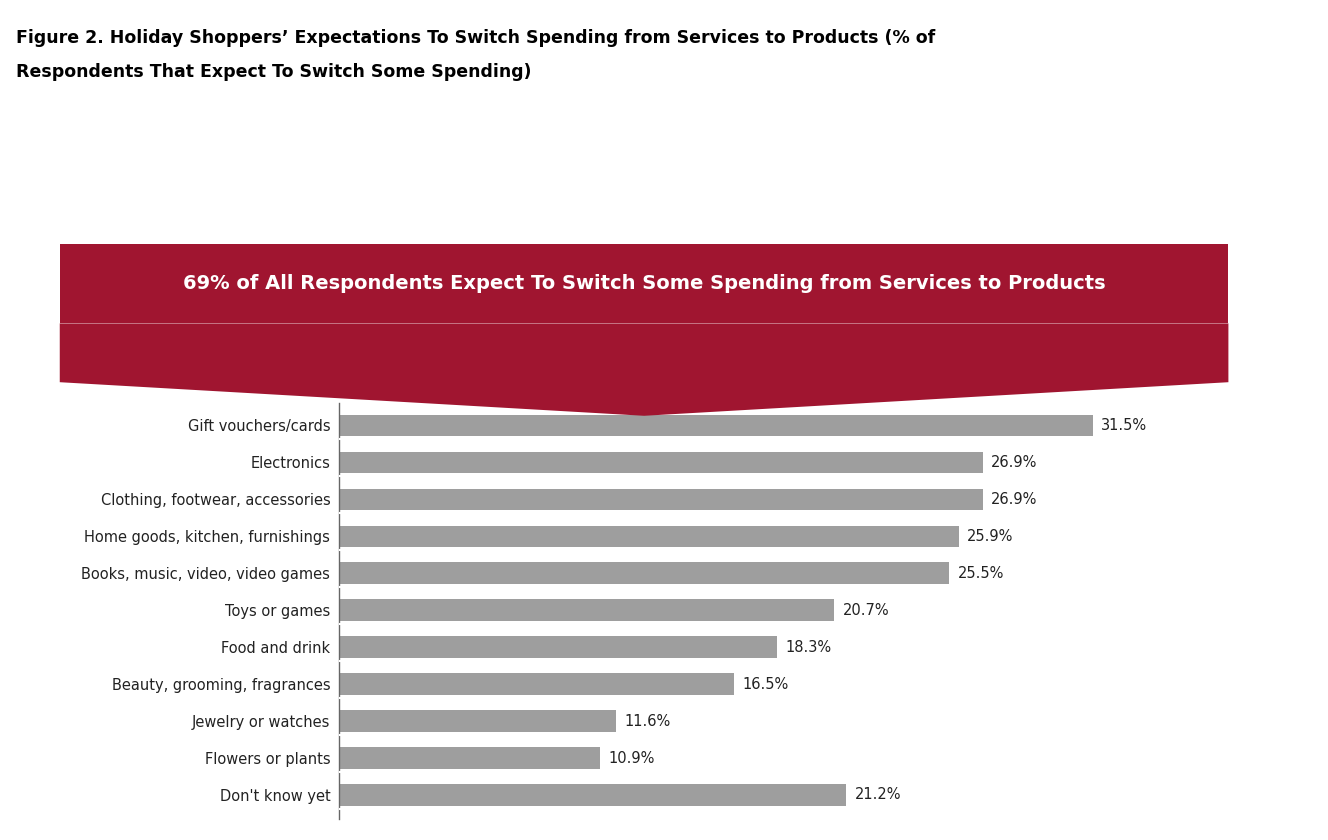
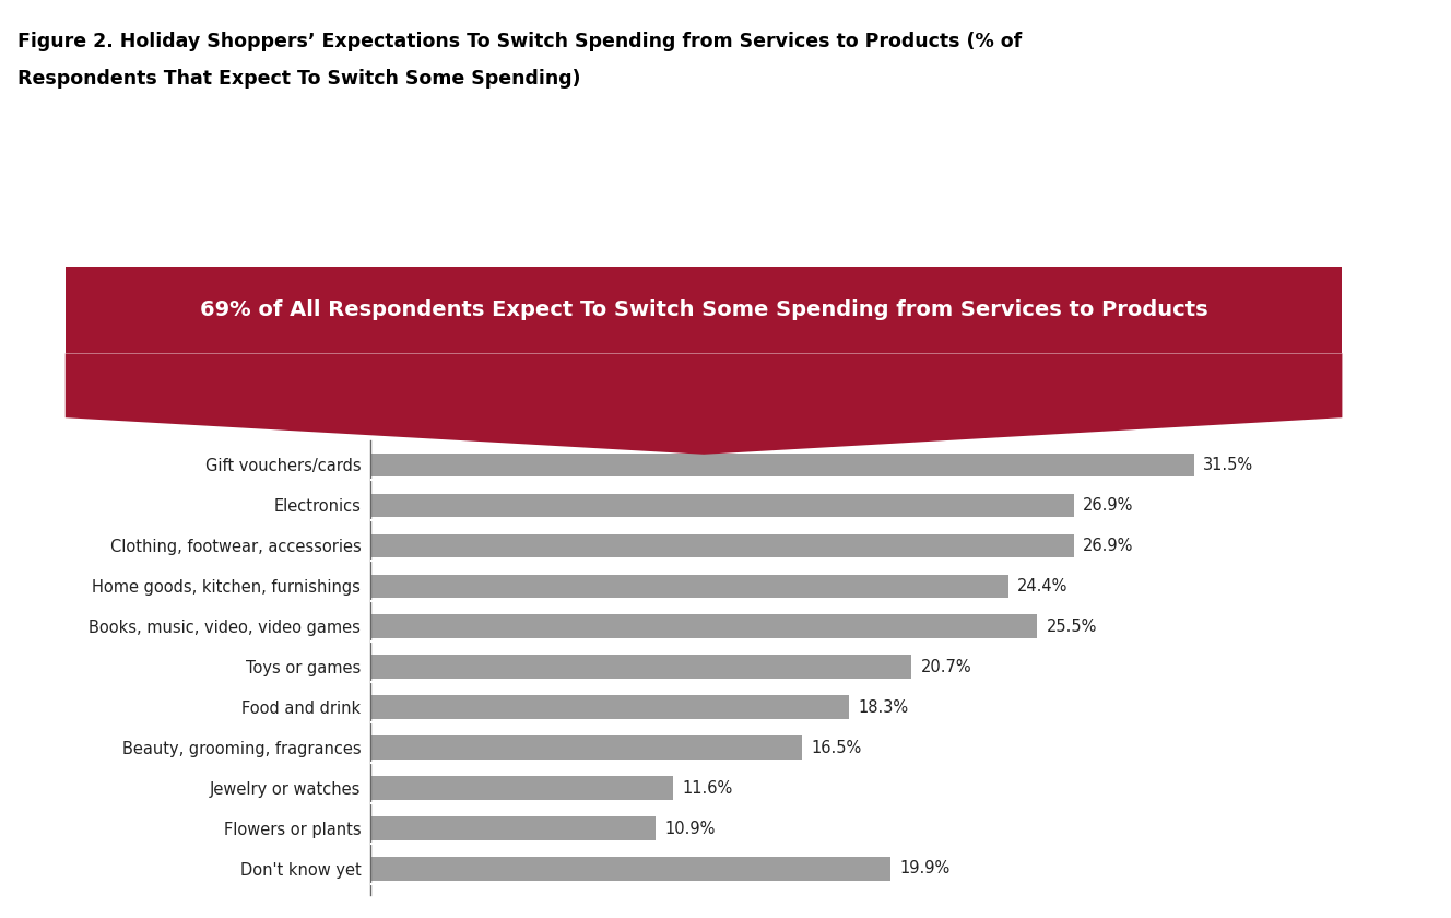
Home goods, kitchen, furnishings: 25.9% -> 24.4%
Don't know yet: 21.2% -> 19.9%
